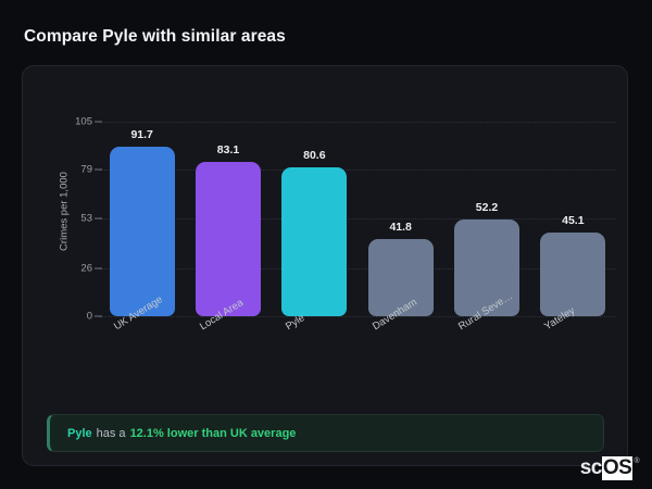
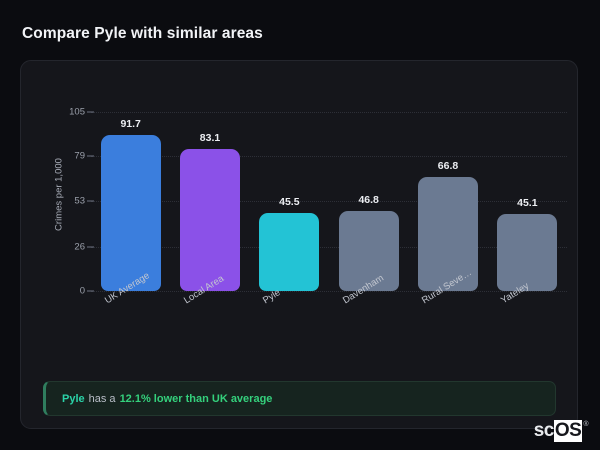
Pyle: 80.6 -> 45.5
Davenham: 41.8 -> 46.8
Rural Seve…: 52.2 -> 66.8
